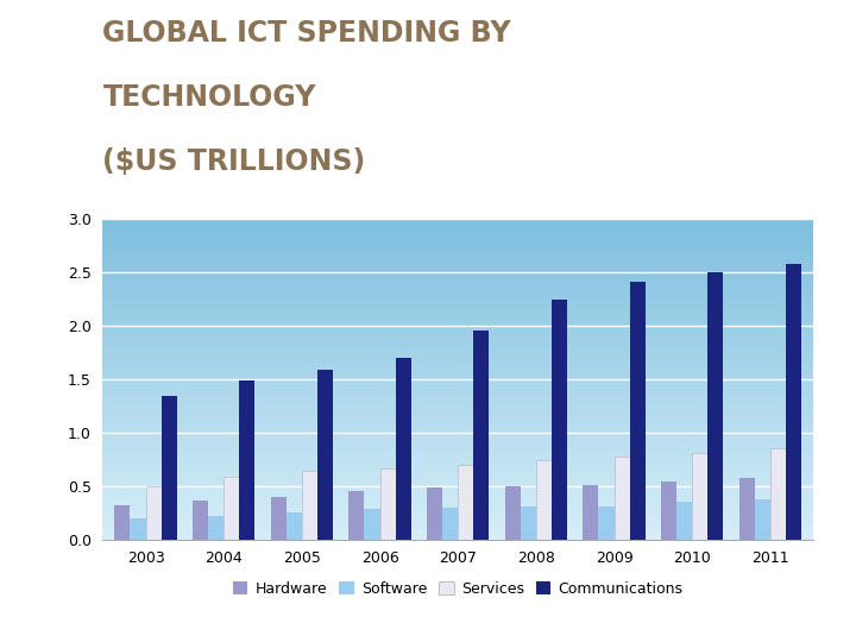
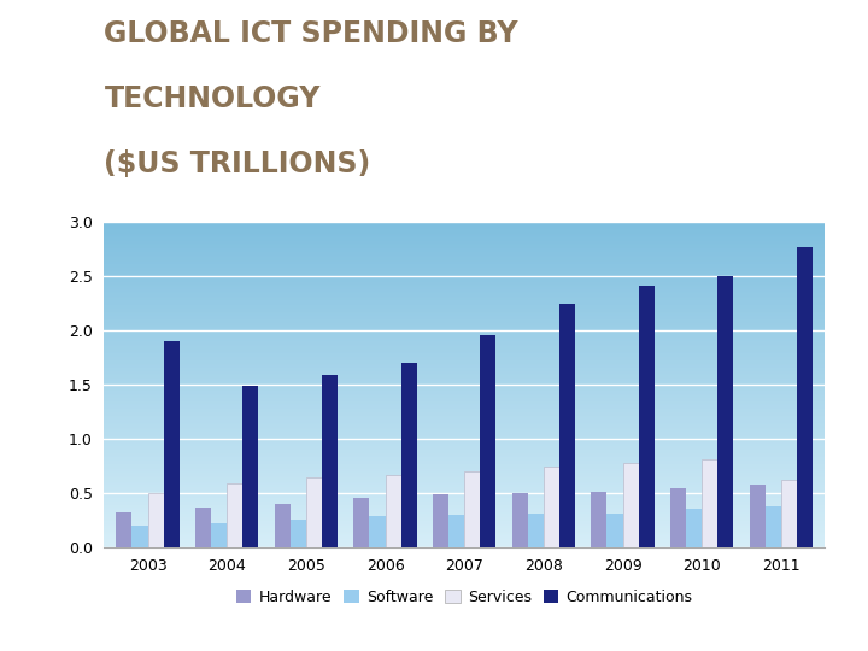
Communications/2003: 1.34 -> 1.90
Services/2011: 0.85 -> 0.62
Communications/2011: 2.57 -> 2.76
